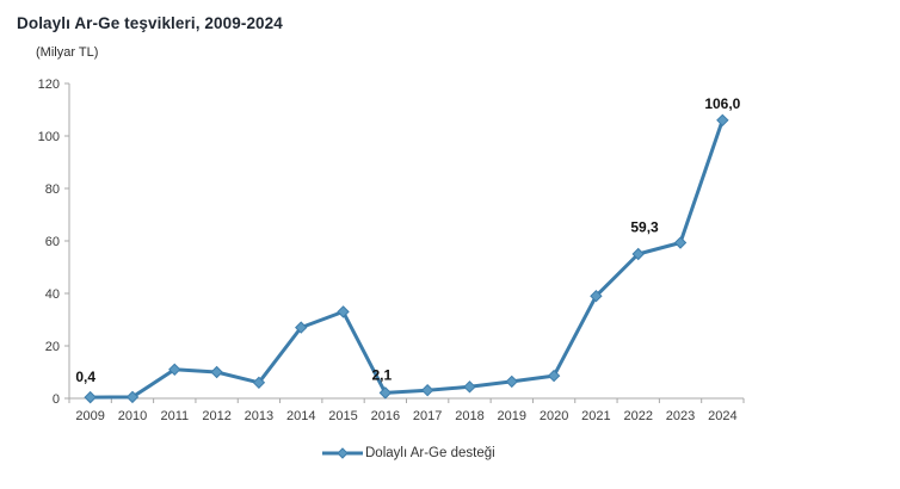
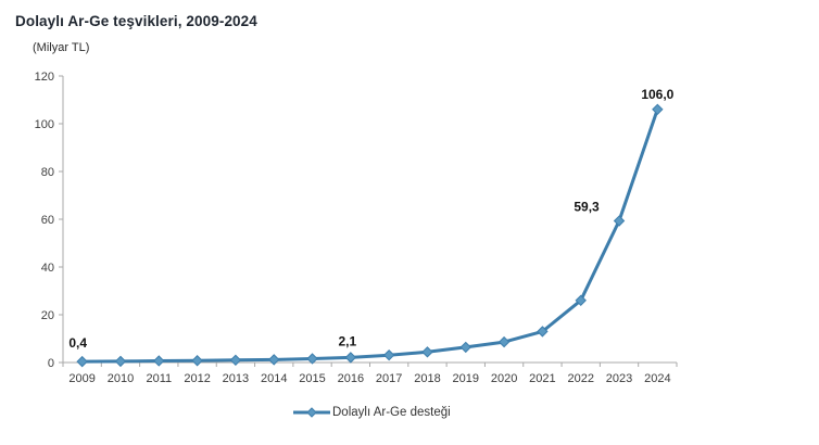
2011: 11 -> 1
2012: 10 -> 1
2013: 6 -> 1
2014: 27 -> 1
2015: 33 -> 2
2021: 39 -> 13
2022: 55 -> 26
